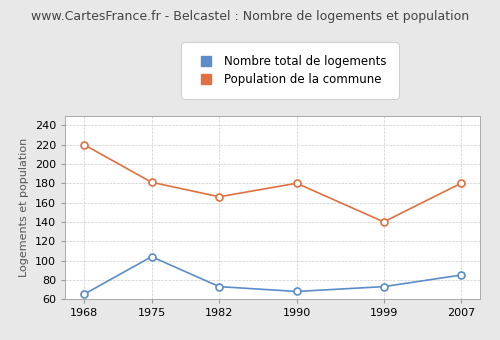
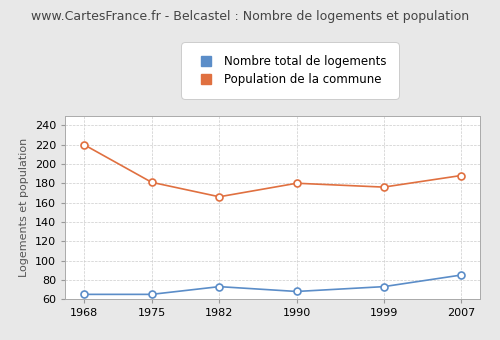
Nombre total de logements/1975: 104 -> 65
Population de la commune/1999: 140 -> 176
Population de la commune/2007: 180 -> 188
